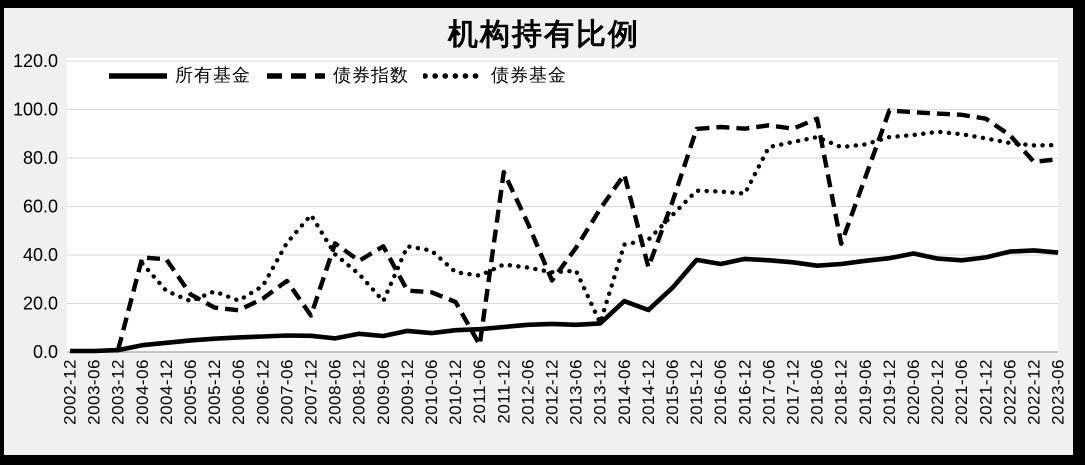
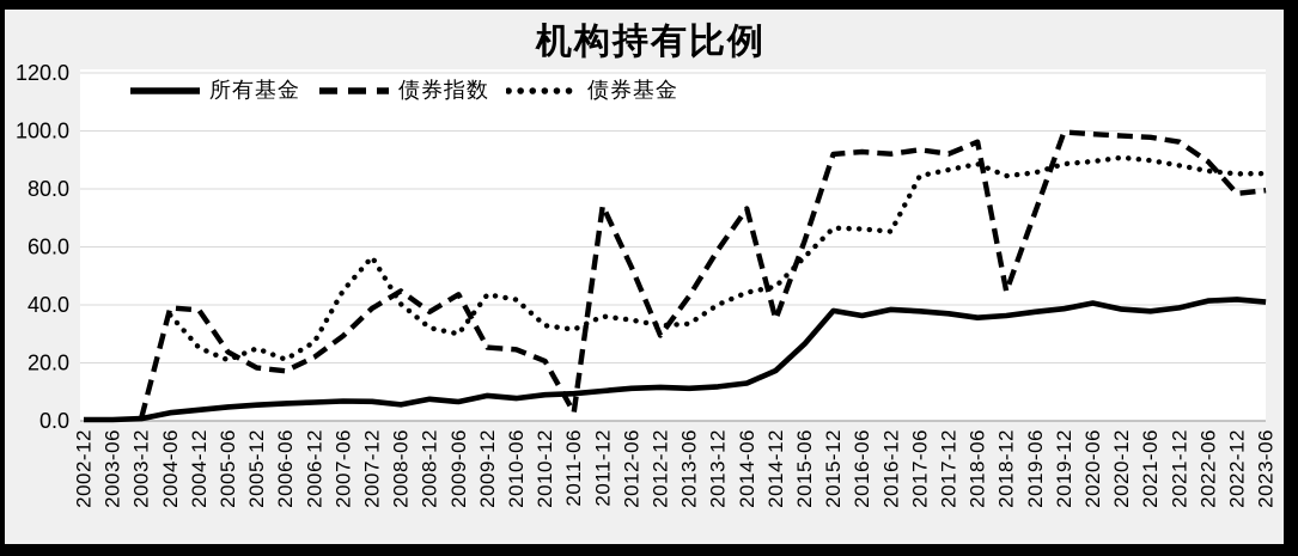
债券指数/2007-12: 15 -> 39
债券基金/2009-06: 21 -> 30
债券基金/2013-12: 12 -> 40
所有基金/2014-06: 21 -> 13
